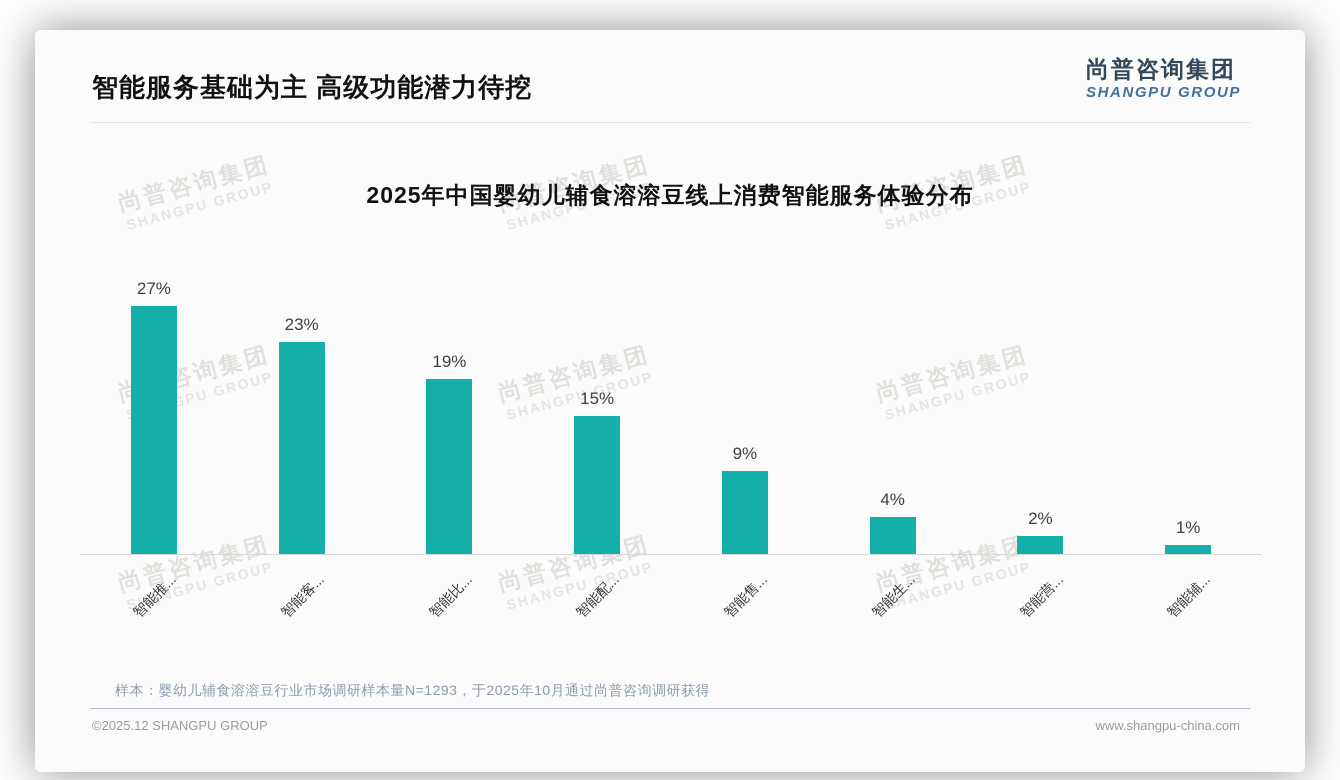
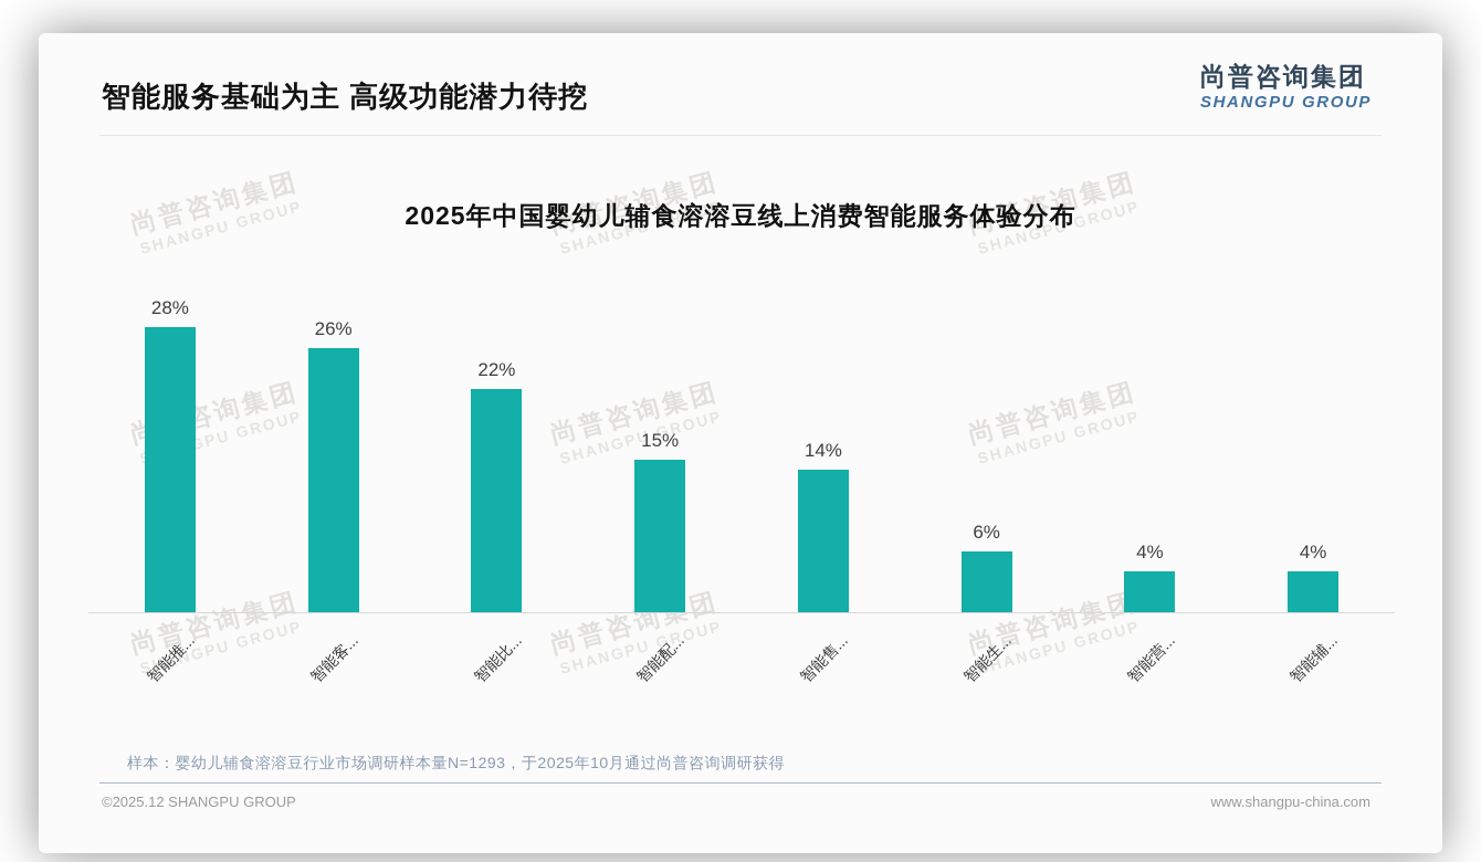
智能推...: 27% -> 28%
智能客...: 23% -> 26%
智能比...: 19% -> 22%
智能售...: 9% -> 14%
智能生...: 4% -> 6%
智能营...: 2% -> 4%
智能辅...: 1% -> 4%
